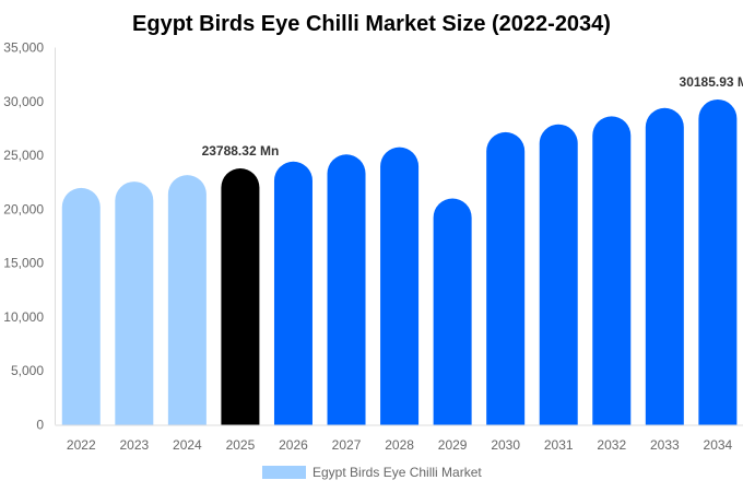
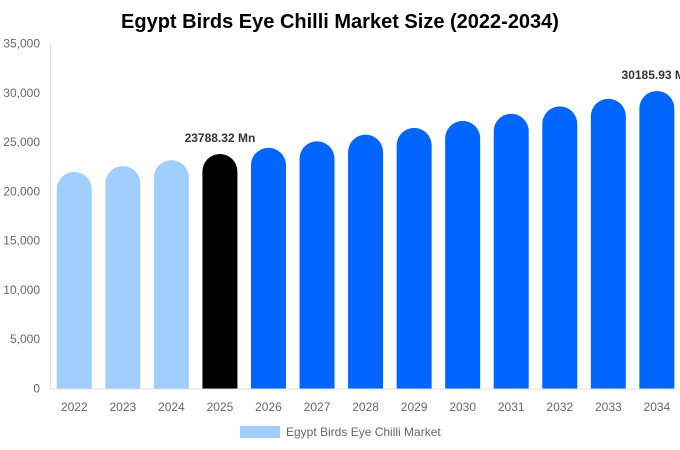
2029: 21000 -> 26000
